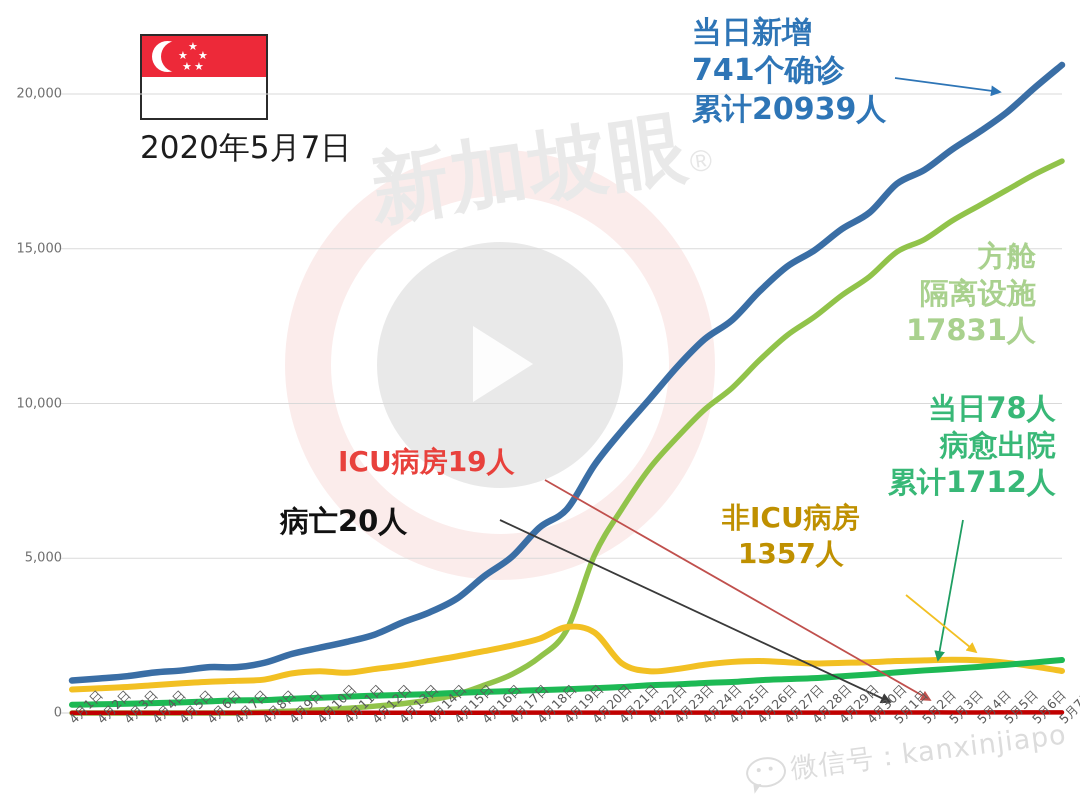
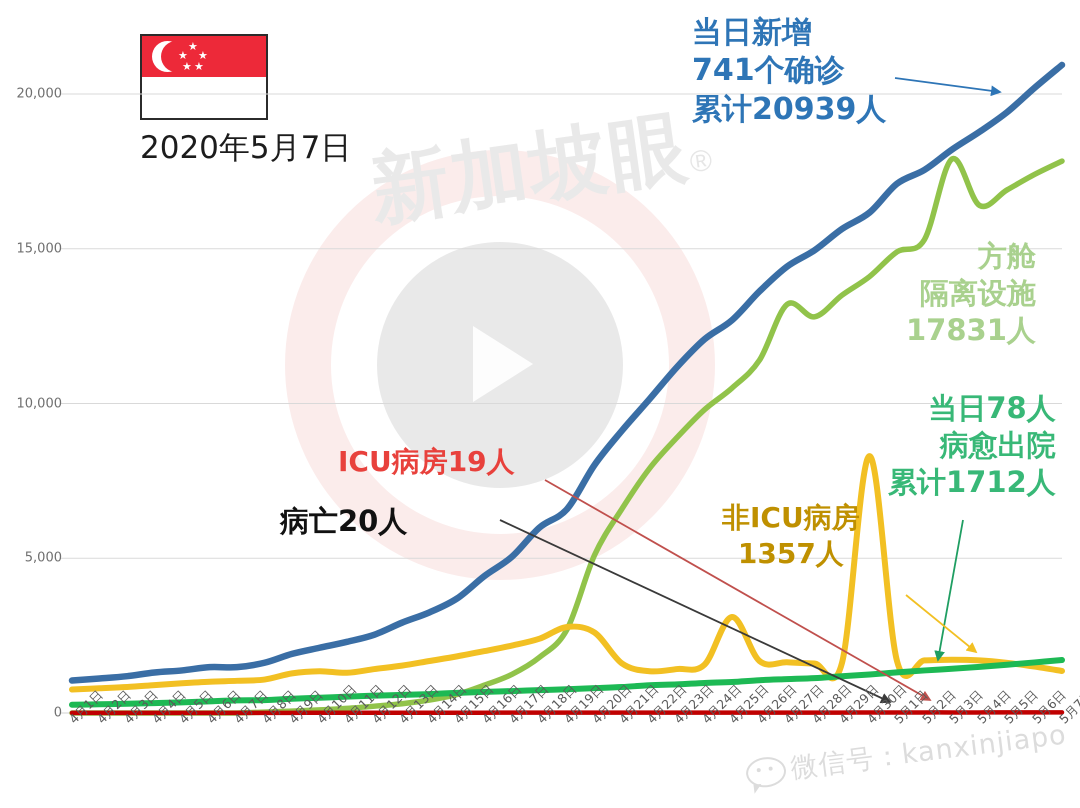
非ICU病房/4月25日: 1600 -> 3100
方舱隔离设施/4月27日: 12200 -> 13200
非ICU病房/4月30日: 1600 -> 8300
方舱隔离设施/5月3日: 15900 -> 17900
